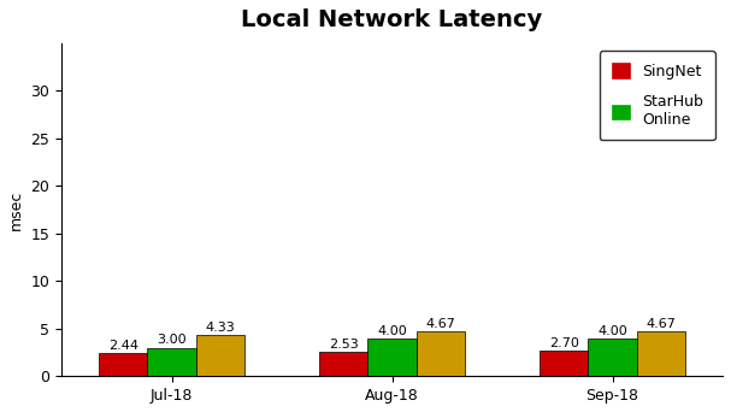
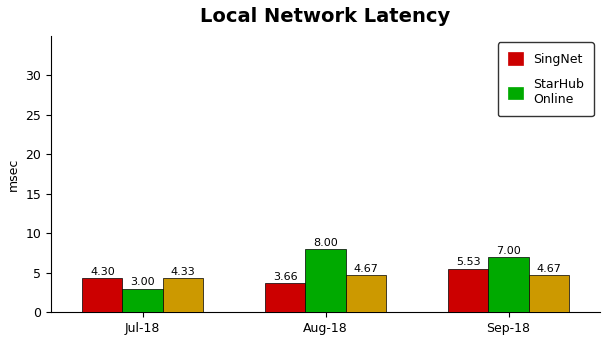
SingNet/Jul-18: 2.44 -> 4.30
SingNet/Aug-18: 2.53 -> 3.66
StarHub Online/Aug-18: 4.00 -> 8.00
SingNet/Sep-18: 2.70 -> 5.53
StarHub Online/Sep-18: 4.00 -> 7.00
